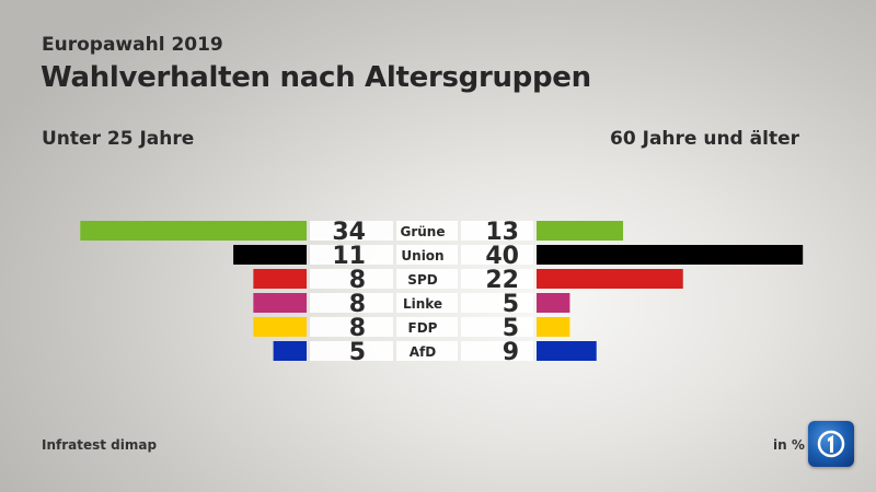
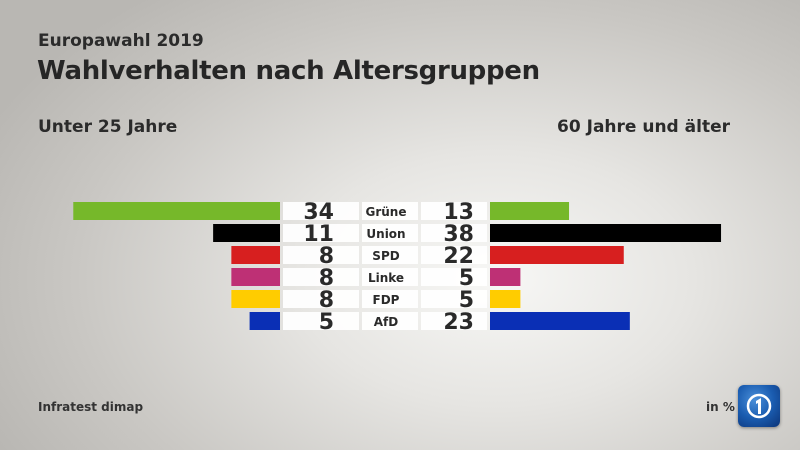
60 Jahre und älter/Union: 40 -> 38
60 Jahre und älter/AfD: 9 -> 23
